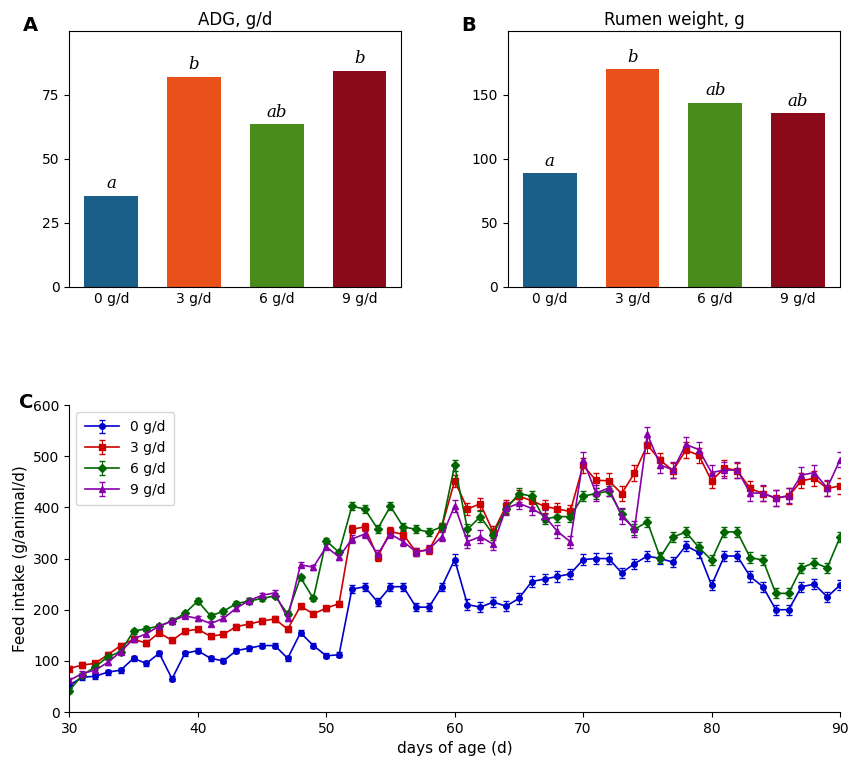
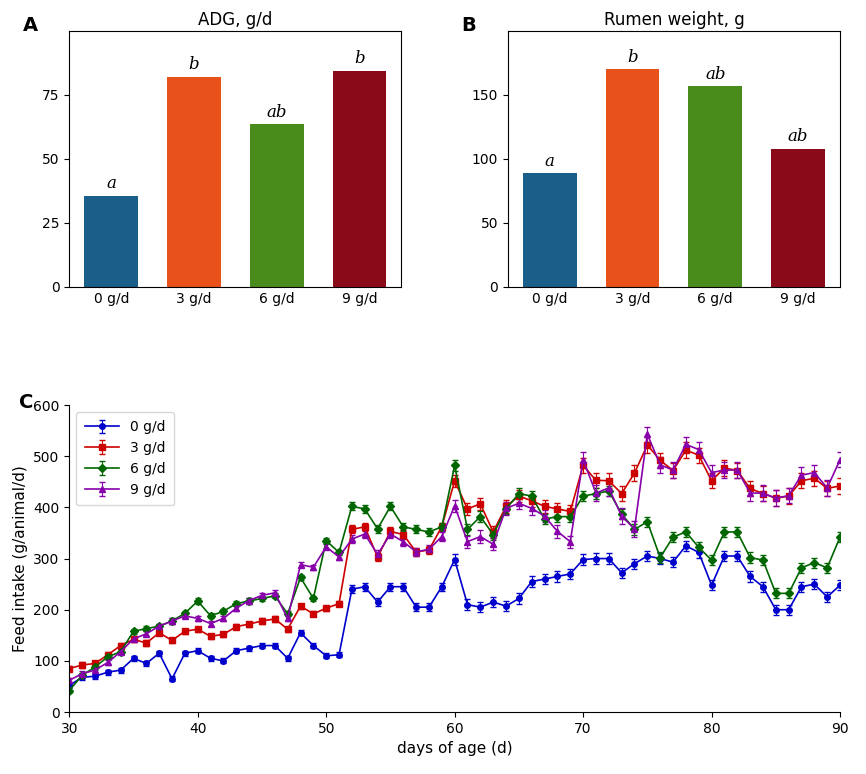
Rumen weight, g/6 g/d: 144 -> 157
Rumen weight, g/9 g/d: 136 -> 108
